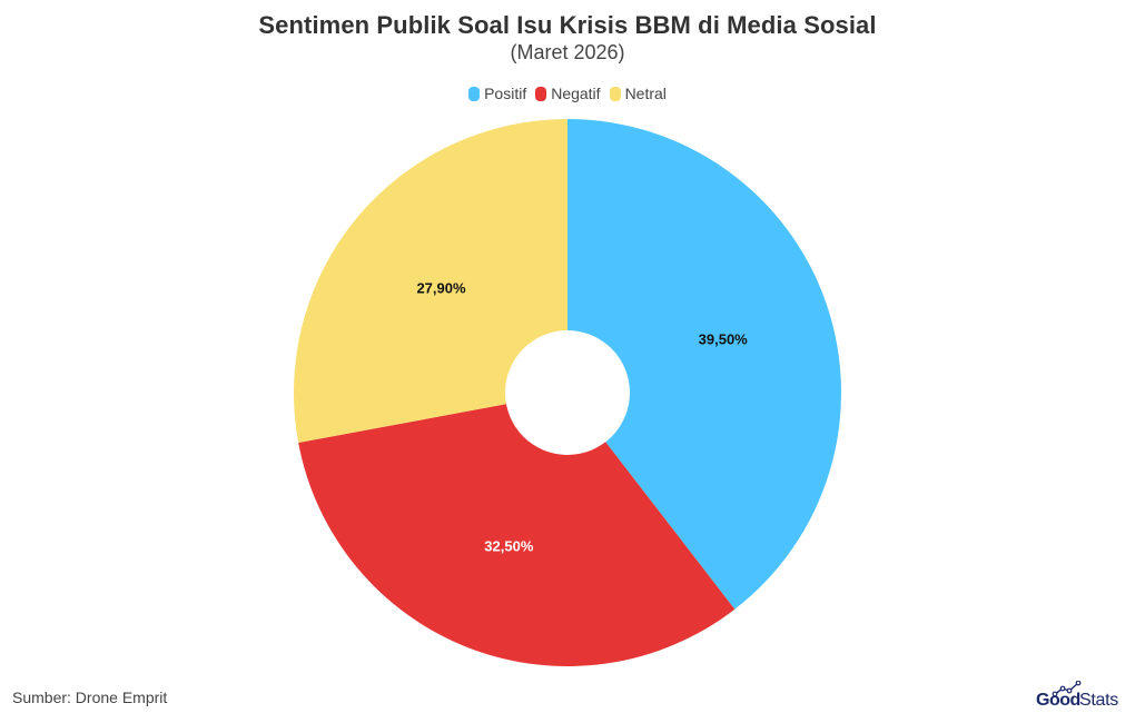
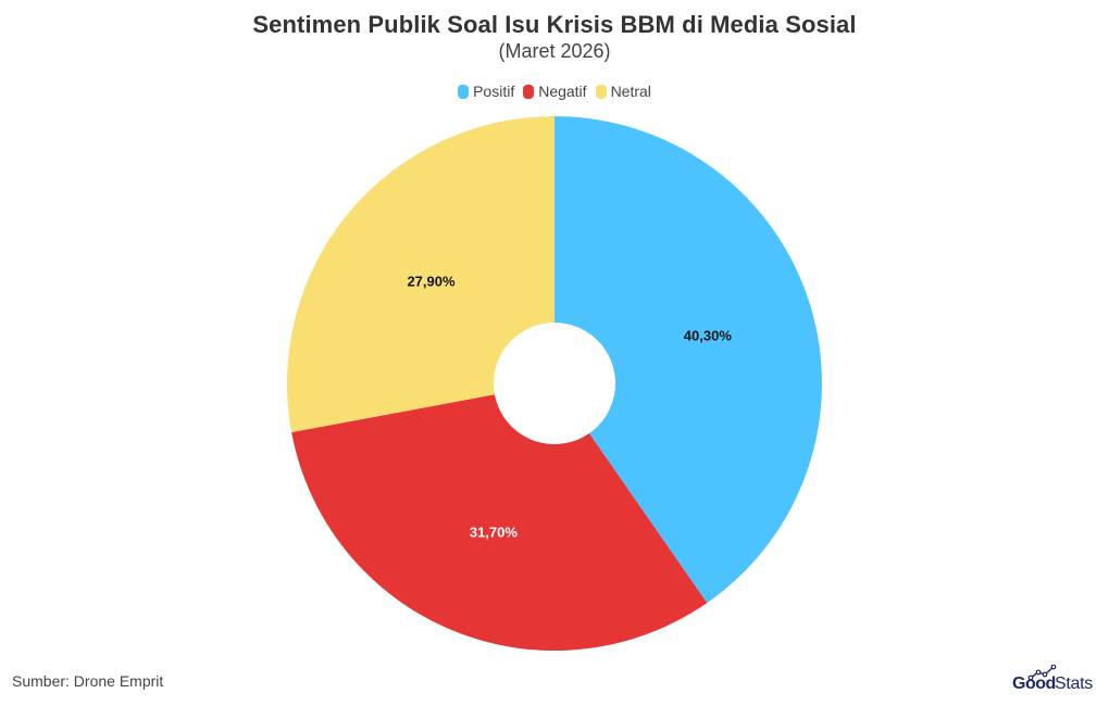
Positif: 39,50% -> 40,30%
Negatif: 32,50% -> 31,70%
